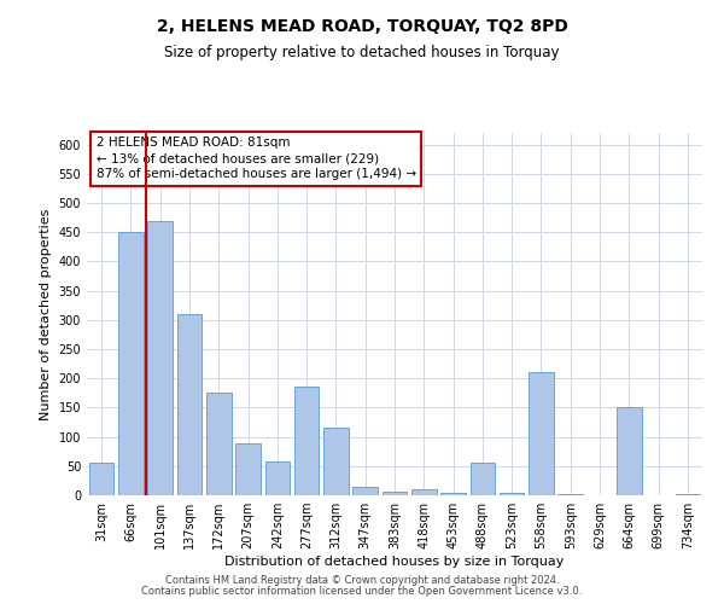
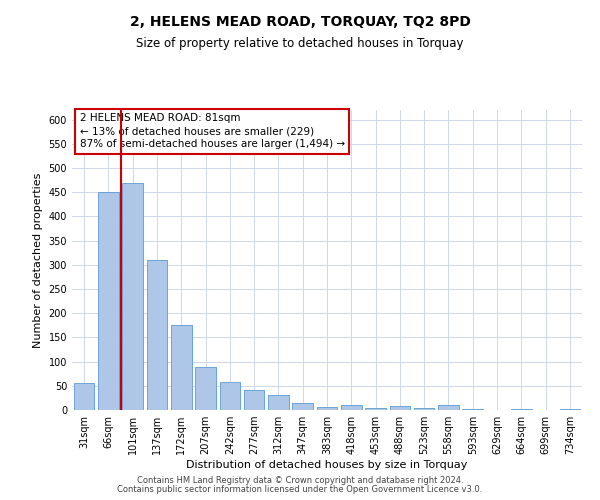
277sqm: 185 -> 42
312sqm: 115 -> 32
488sqm: 55 -> 8
558sqm: 210 -> 10
664sqm: 150 -> 3
